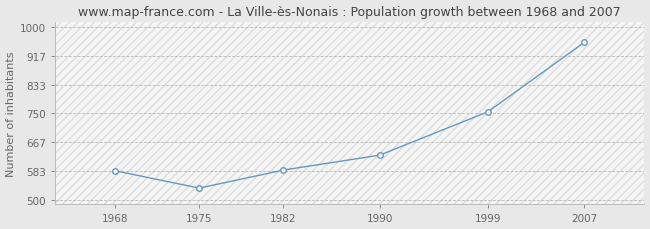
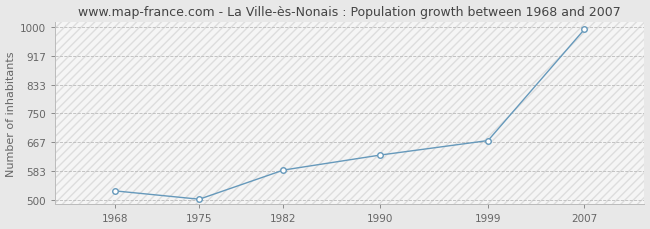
1968: 585 -> 527
1975: 535 -> 503
1999: 755 -> 672
2007: 955 -> 992
